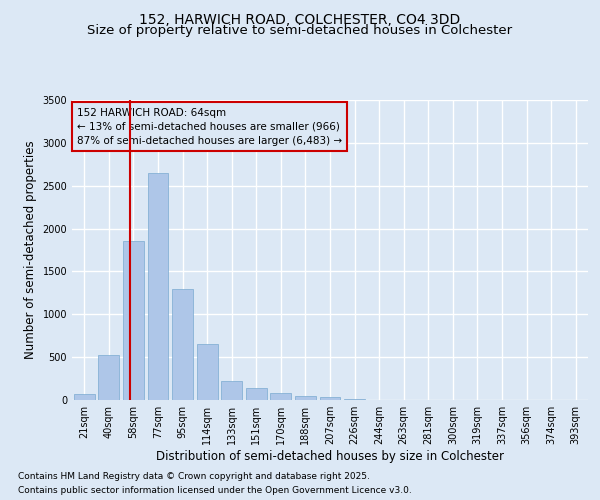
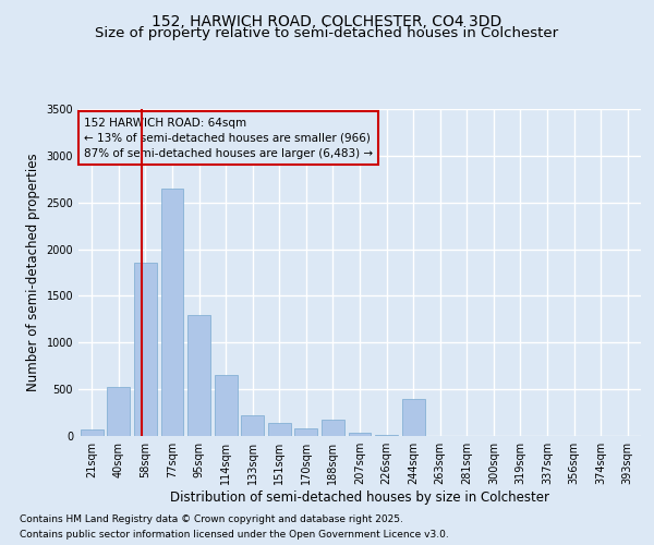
188sqm: 50 -> 180
244sqm: 0 -> 400
